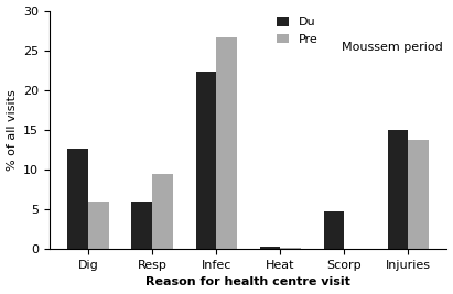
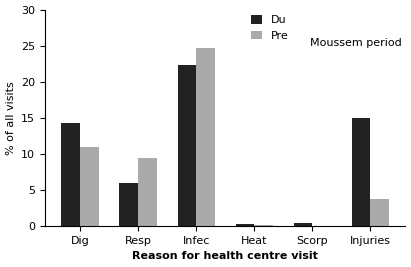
Du/Dig: 12.6 -> 14.3
Pre/Dig: 6.0 -> 11.0
Pre/Infec: 26.6 -> 24.7
Du/Scorp: 4.8 -> 0.5
Pre/Injuries: 13.8 -> 3.7
